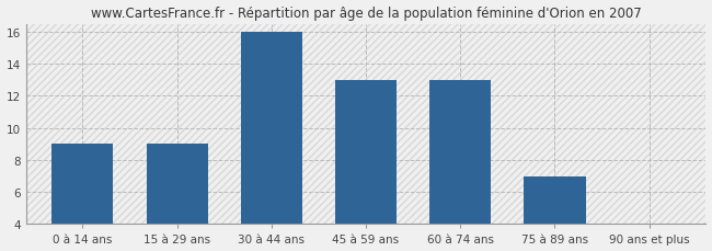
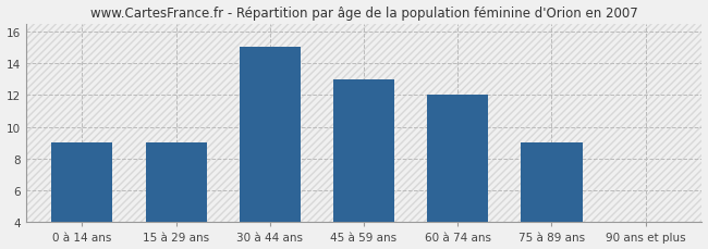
30 à 44 ans: 16.0 -> 15.0
60 à 74 ans: 13.0 -> 12.0
75 à 89 ans: 7.0 -> 9.0
